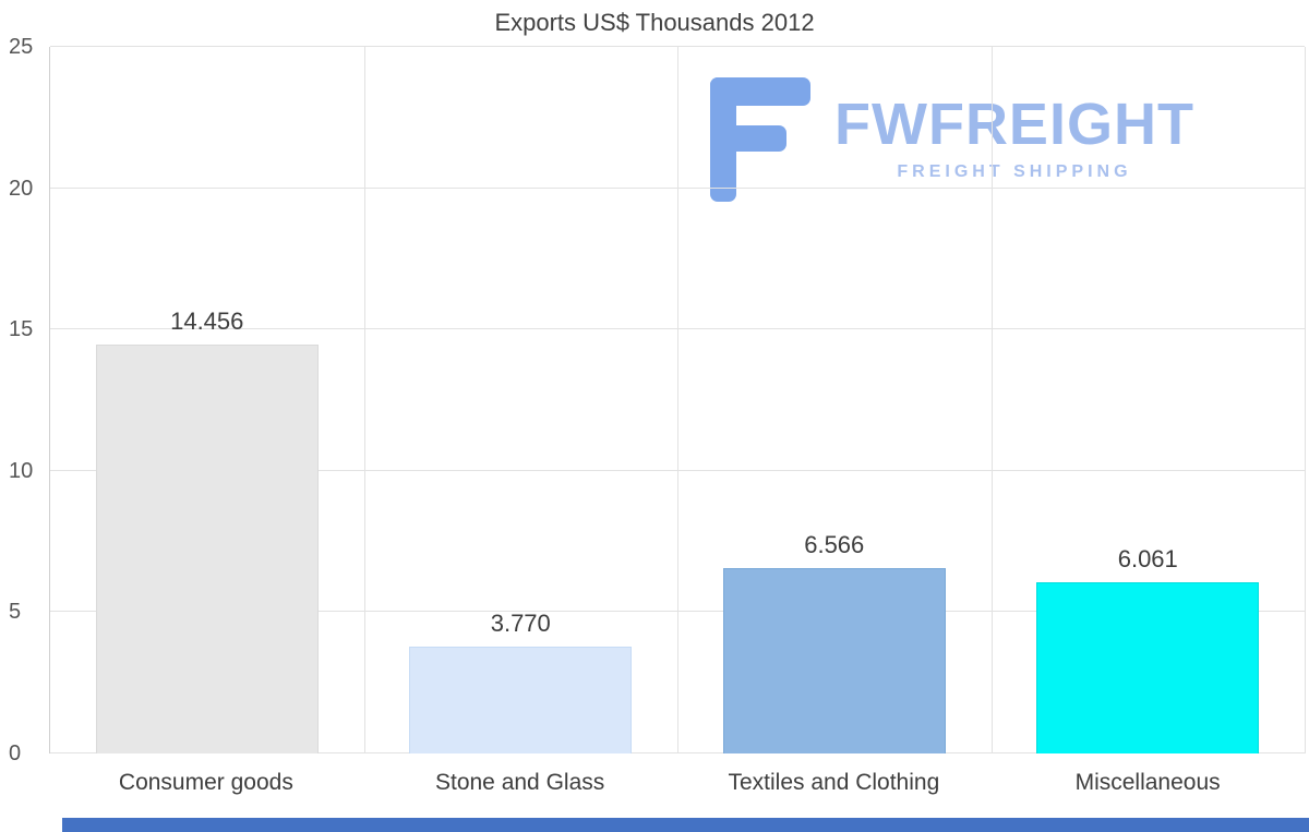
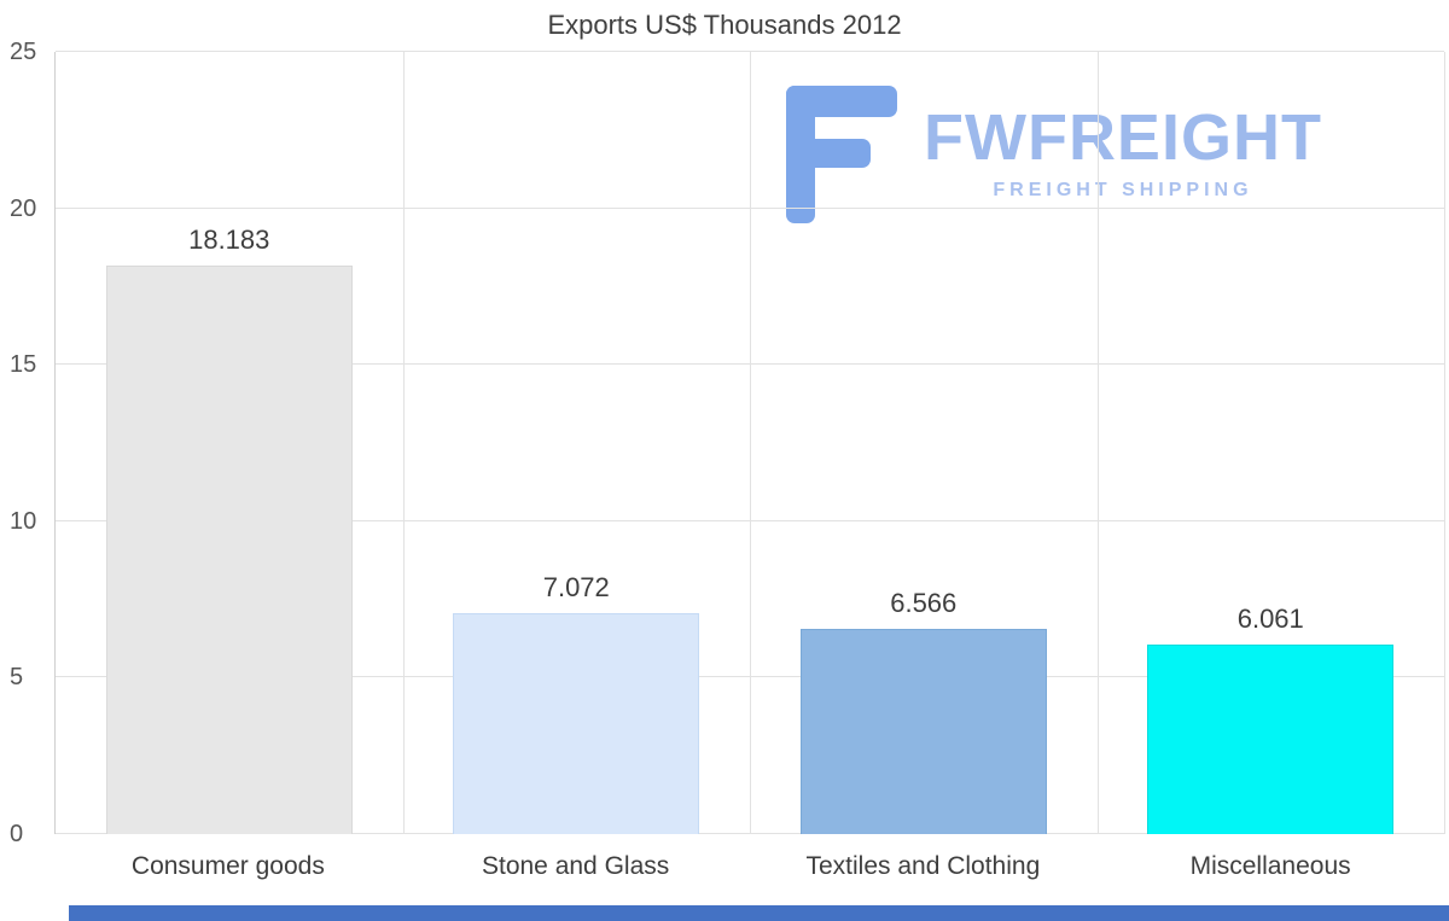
Consumer goods: 14.456 -> 18.183
Stone and Glass: 3.770 -> 7.072
